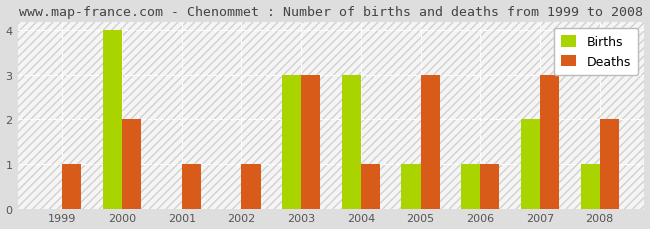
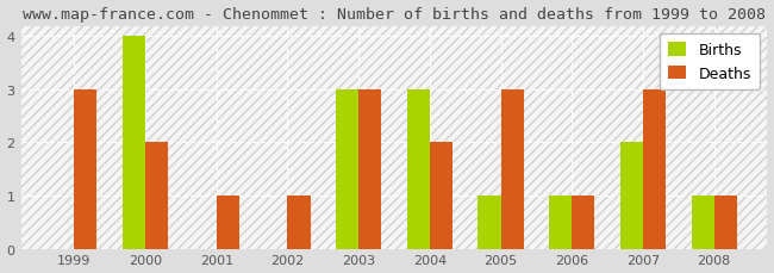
Deaths/1999: 1 -> 3
Deaths/2004: 1 -> 2
Deaths/2008: 2 -> 1
